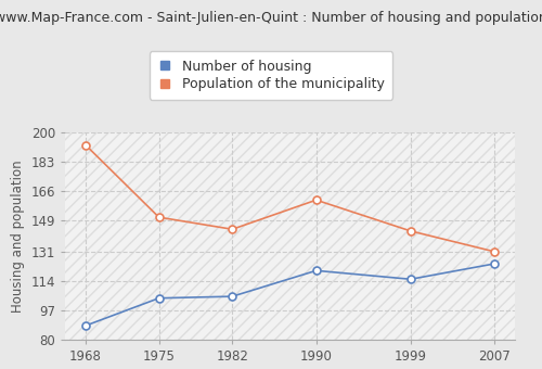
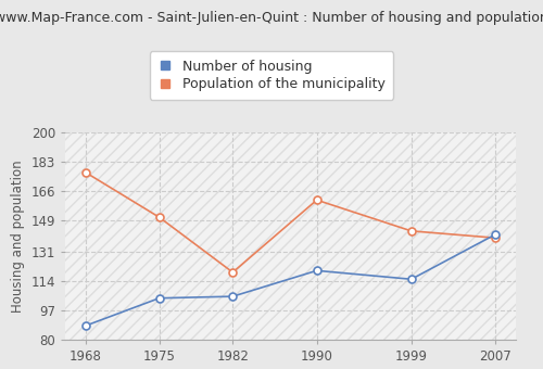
Population of the municipality/1968: 193 -> 177
Population of the municipality/1982: 144 -> 119
Number of housing/2007: 124 -> 141
Population of the municipality/2007: 131 -> 139
